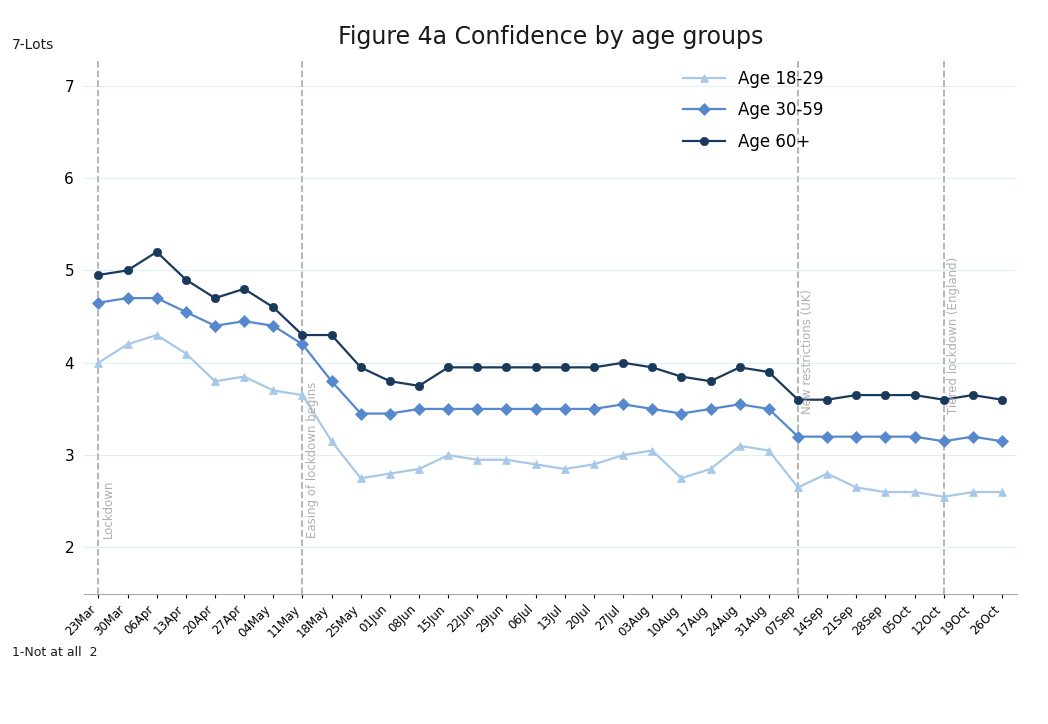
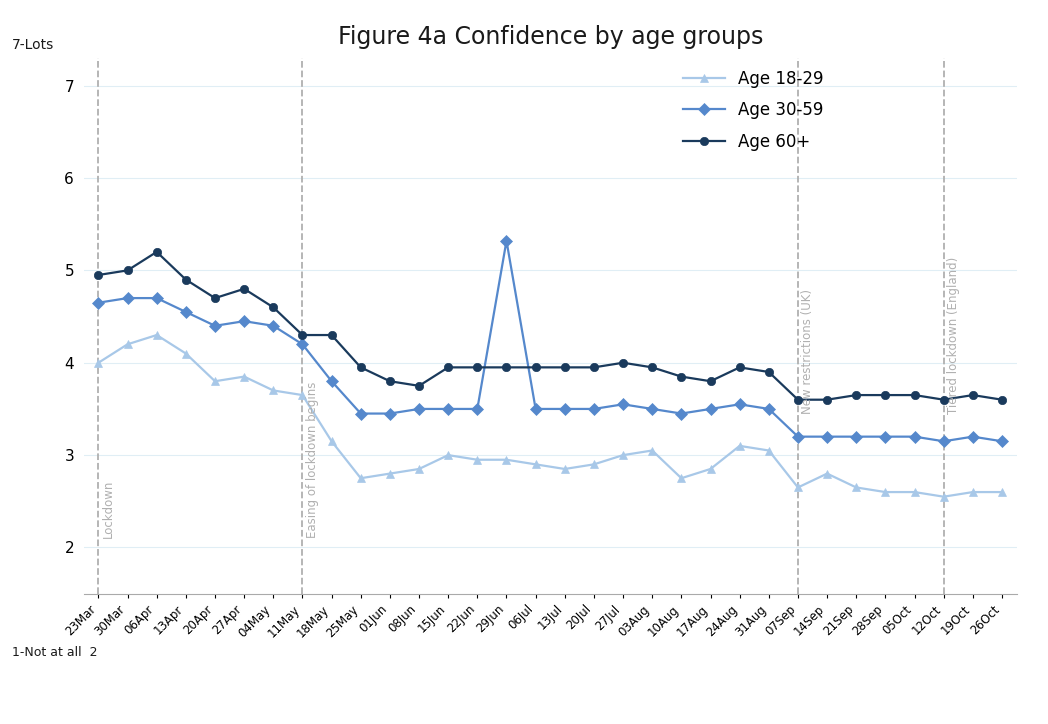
Age 30-59/29Jun: 3.50 -> 5.32
